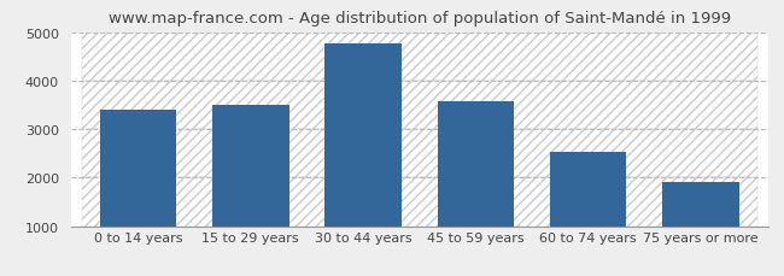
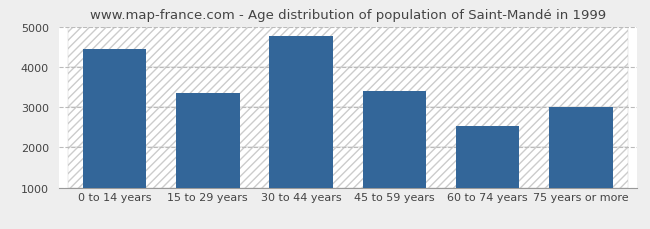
0 to 14 years: 3390 -> 4450
15 to 29 years: 3490 -> 3350
45 to 59 years: 3570 -> 3400
75 years or more: 1920 -> 3000
